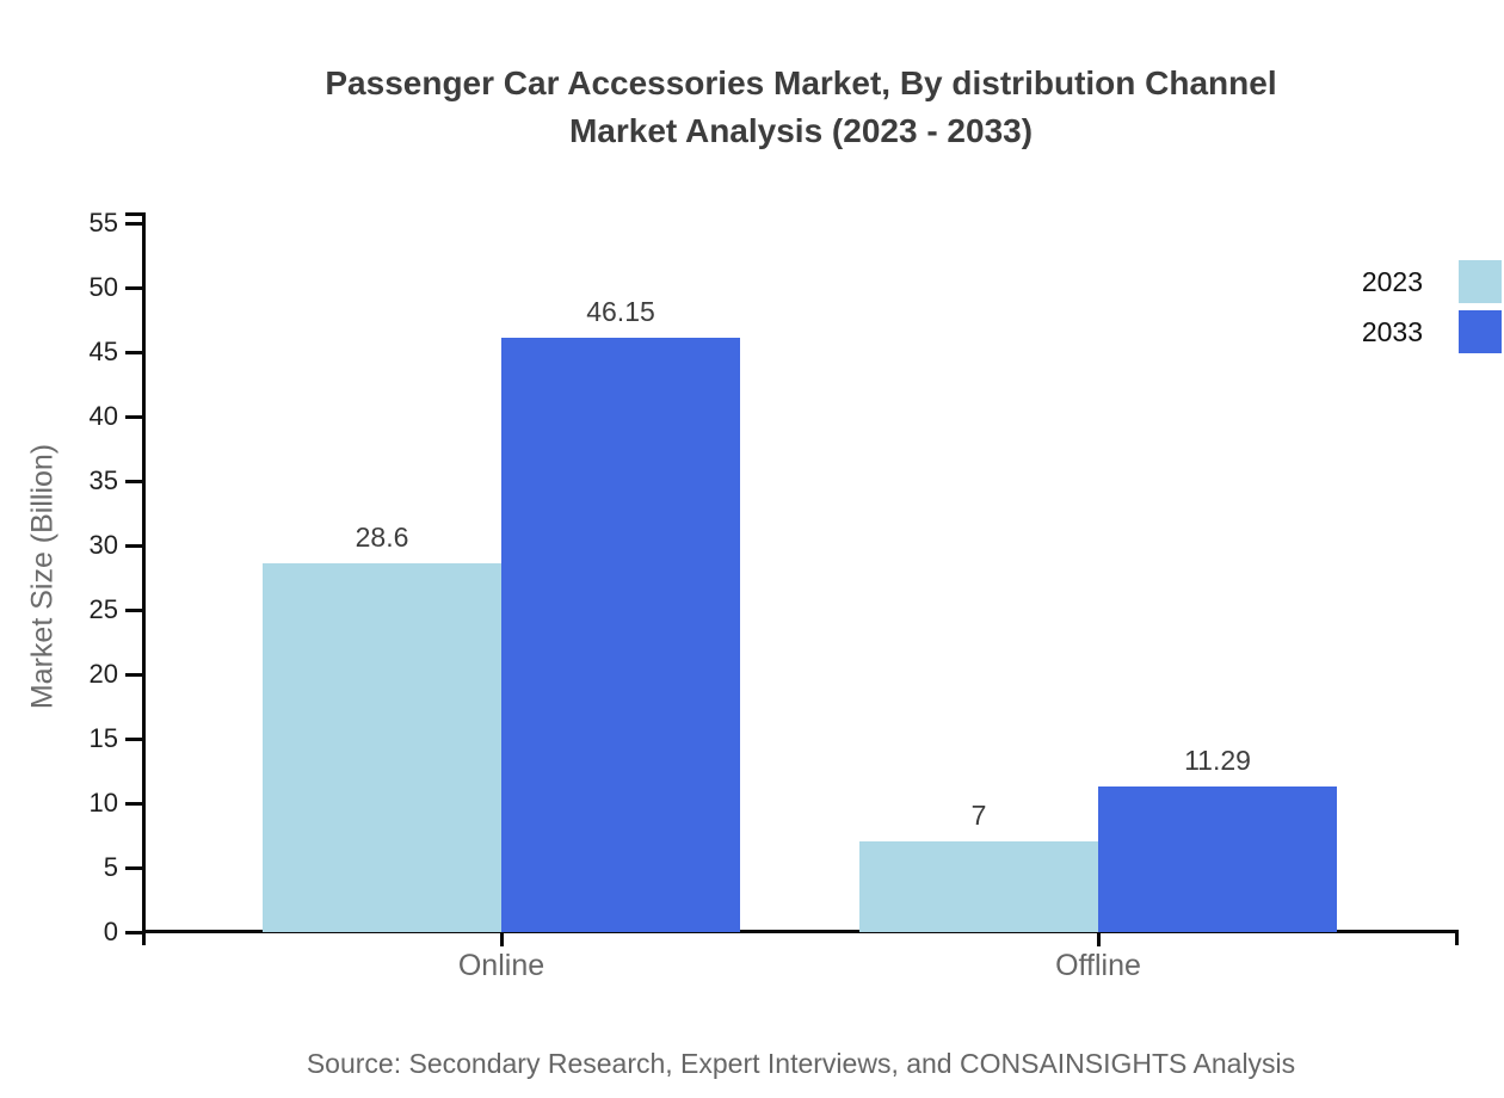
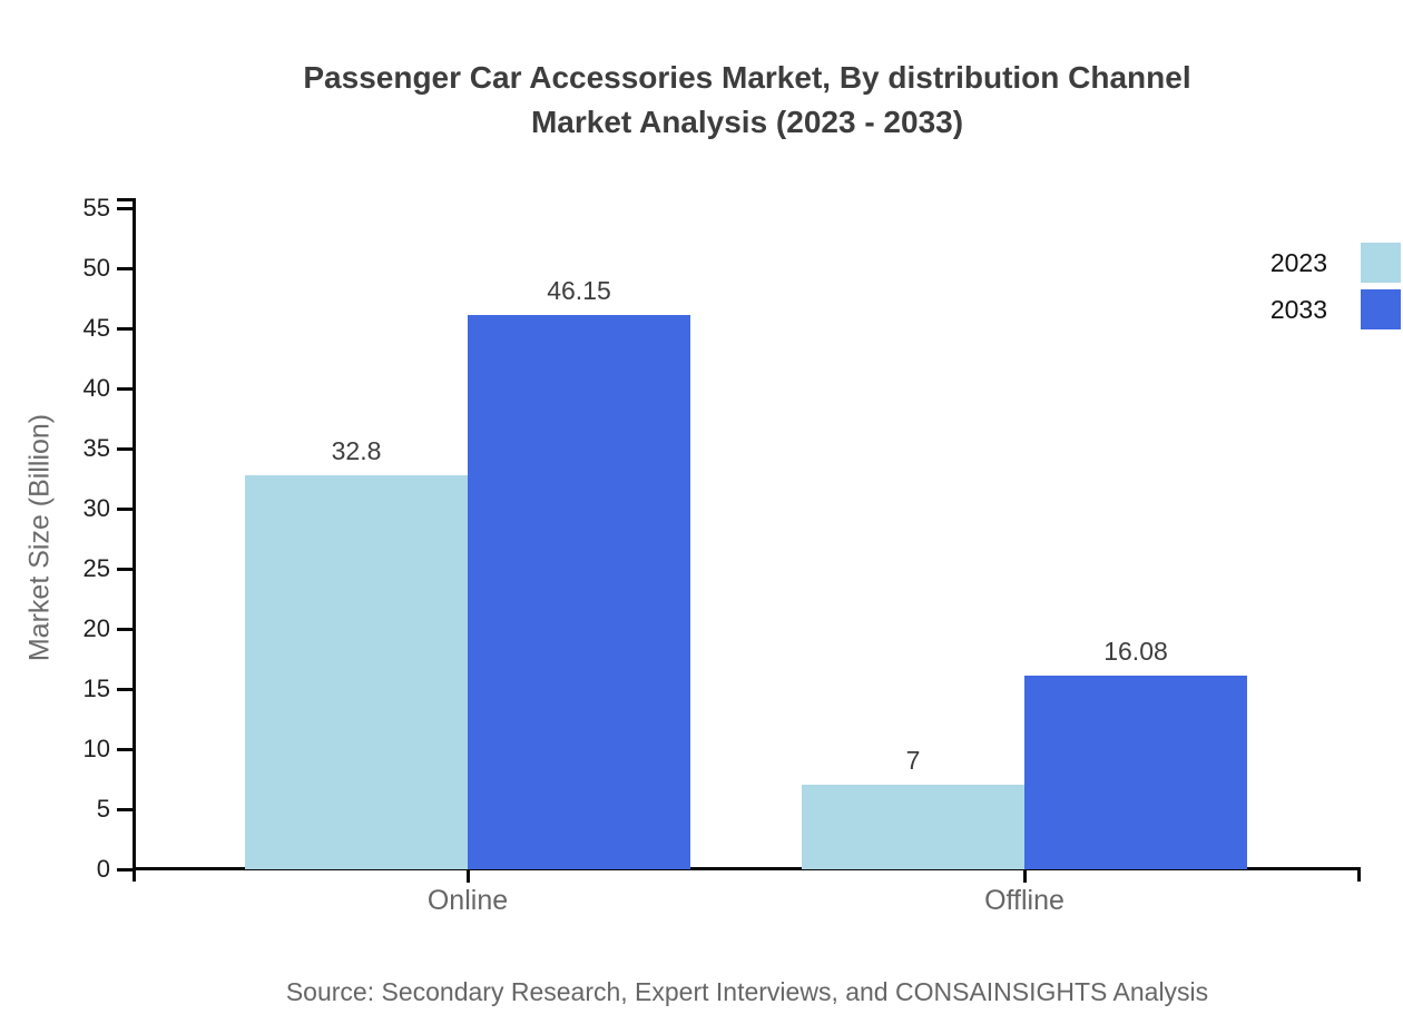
2023/Online: 28.6 -> 32.8
2033/Offline: 11.29 -> 16.08
